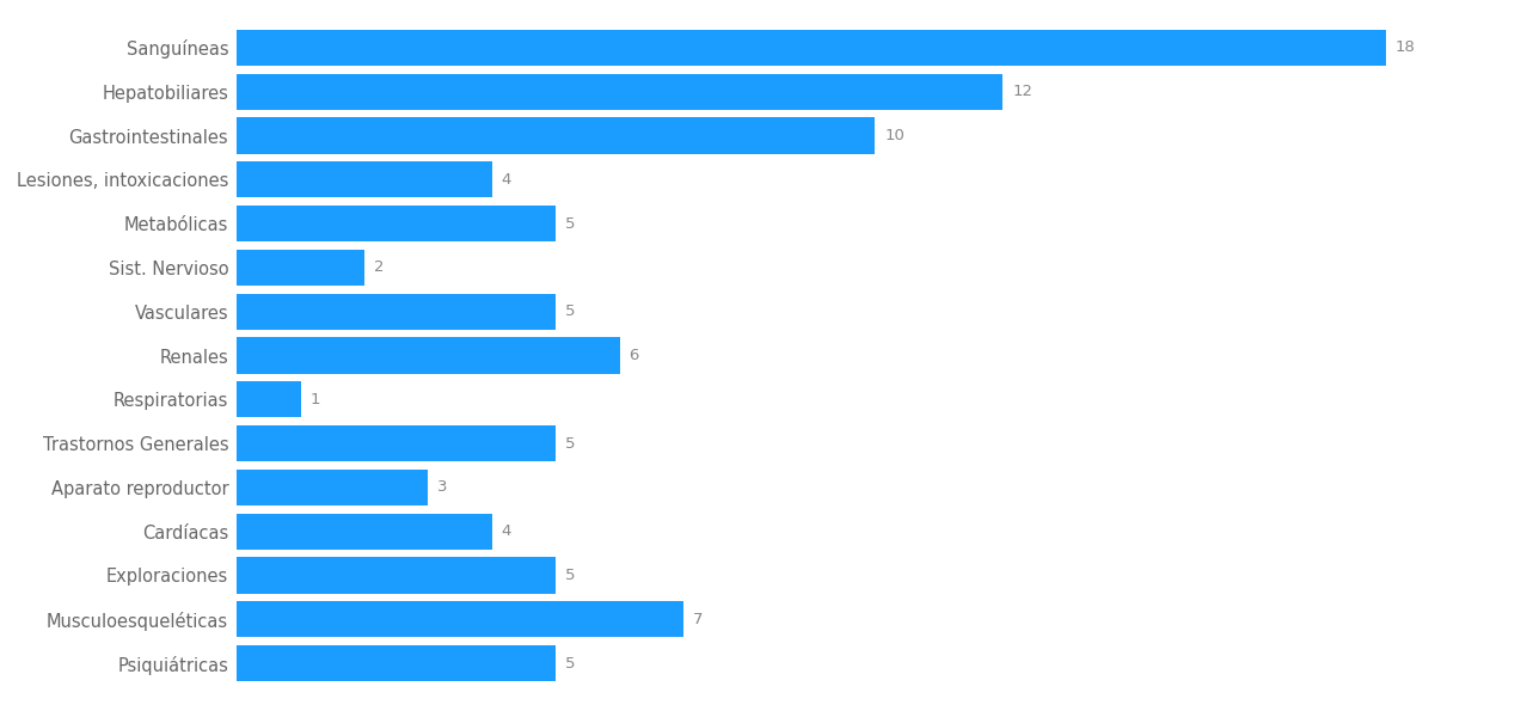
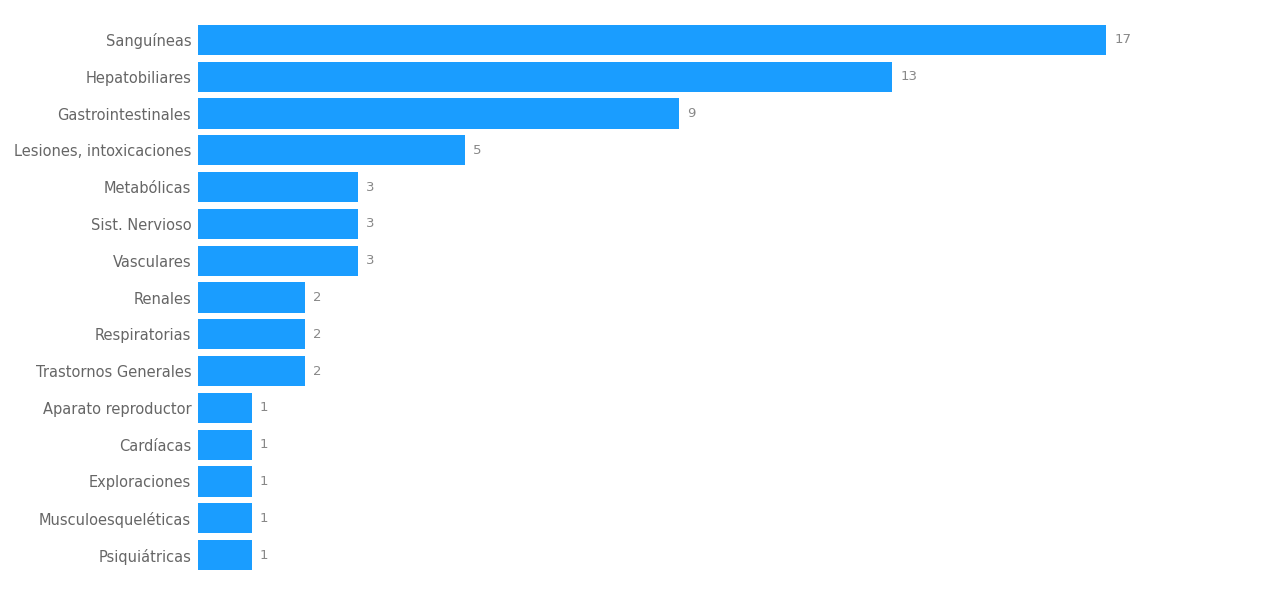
Sanguíneas: 18 -> 17
Hepatobiliares: 12 -> 13
Gastrointestinales: 10 -> 9
Lesiones, intoxicaciones: 4 -> 5
Metabólicas: 5 -> 3
Sist. Nervioso: 2 -> 3
Vasculares: 5 -> 3
Renales: 6 -> 2
Respiratorias: 1 -> 2
Trastornos Generales: 5 -> 2
Aparato reproductor: 3 -> 1
Cardíacas: 4 -> 1
Exploraciones: 5 -> 1
Musculoesqueléticas: 7 -> 1
Psiquiátricas: 5 -> 1
